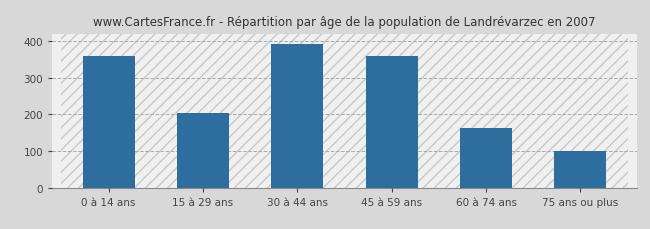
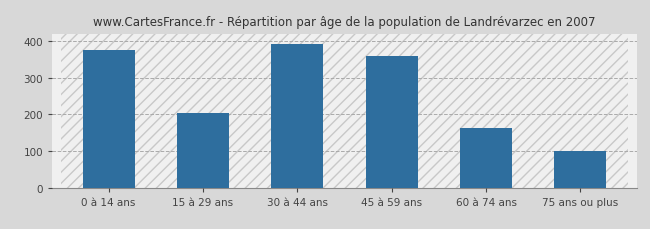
0 à 14 ans: 360 -> 375
